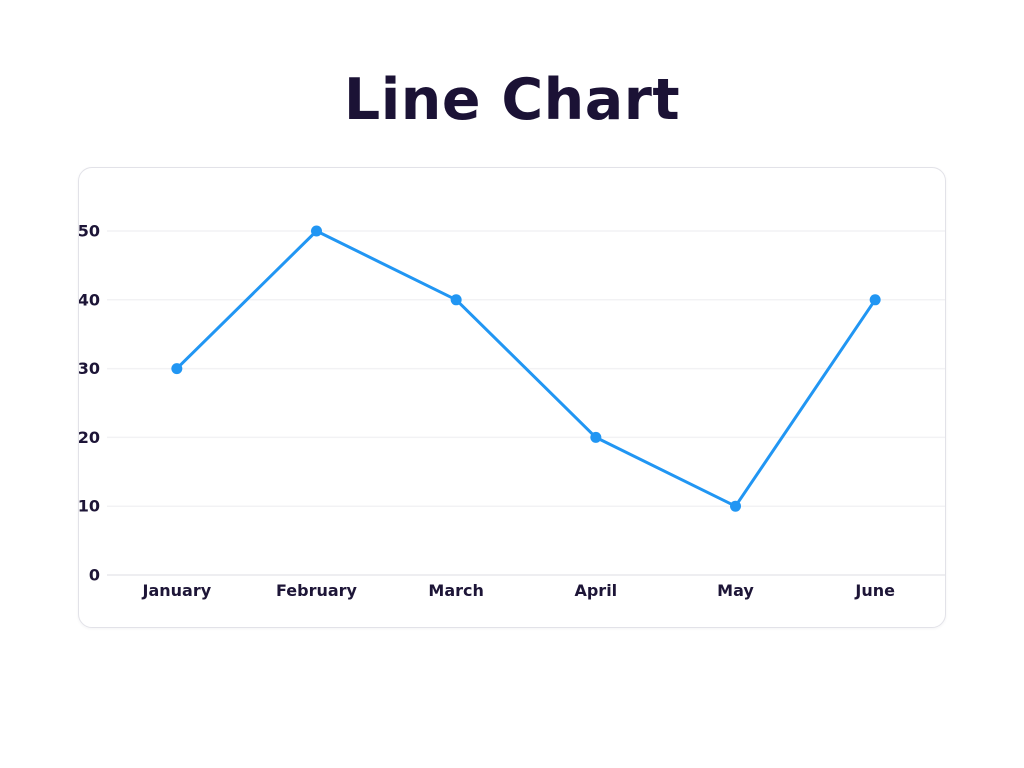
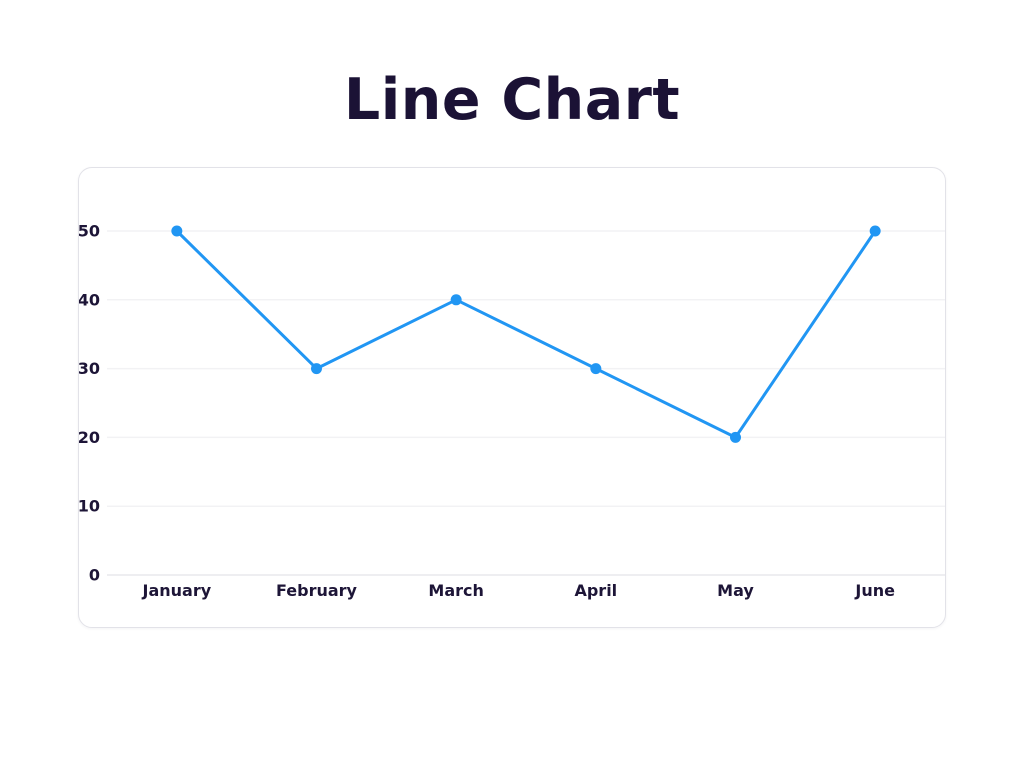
January: 30 -> 50
February: 50 -> 30
April: 20 -> 30
May: 10 -> 20
June: 40 -> 50
